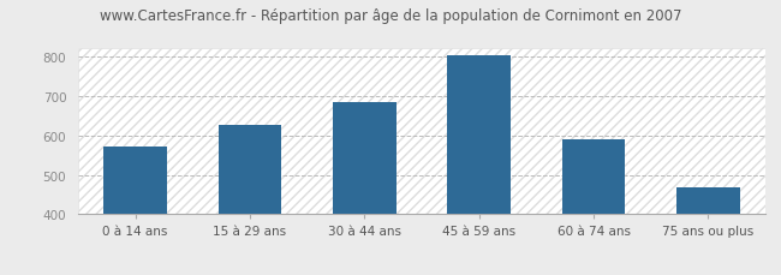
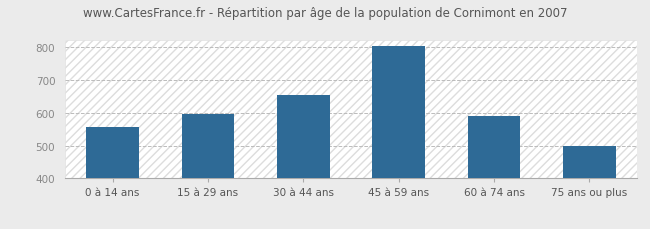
0 à 14 ans: 572 -> 555
15 à 29 ans: 625 -> 595
30 à 44 ans: 685 -> 655
75 ans ou plus: 468 -> 500
